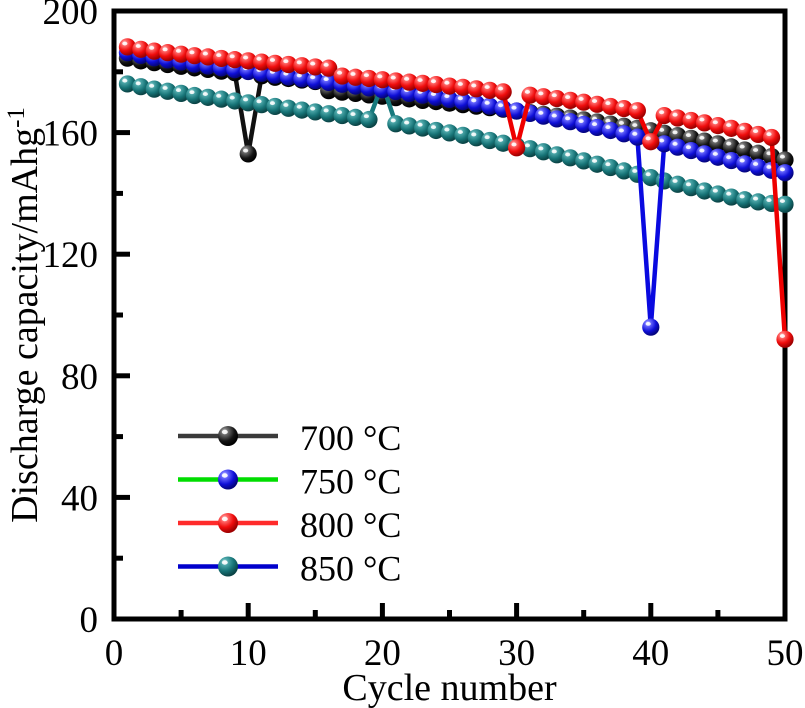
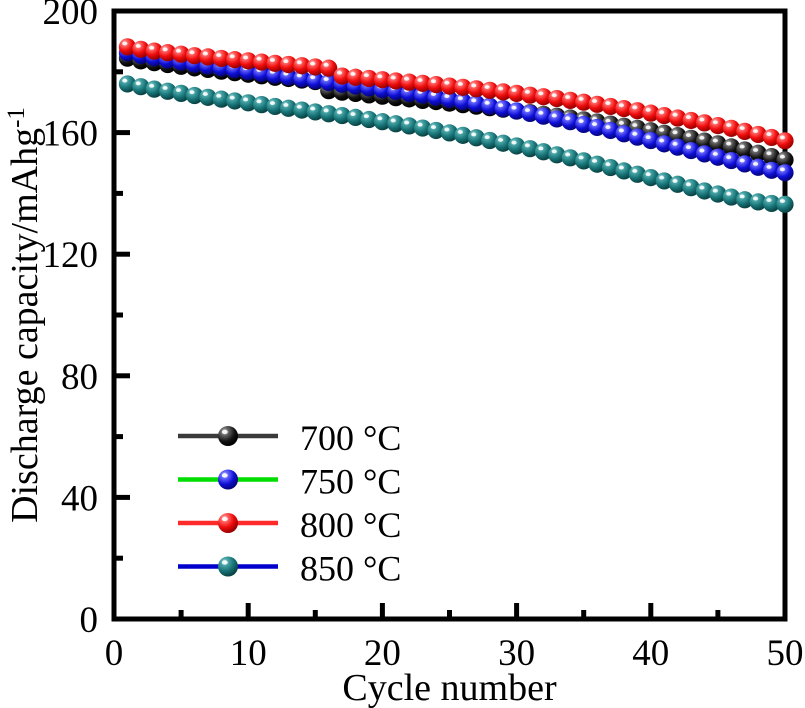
700 °C/10: 153 -> 179
850 °C/20: 176 -> 164
800 °C/30: 155 -> 173
750 °C/40: 96 -> 157
800 °C/40: 157 -> 166
800 °C/50: 92 -> 157
